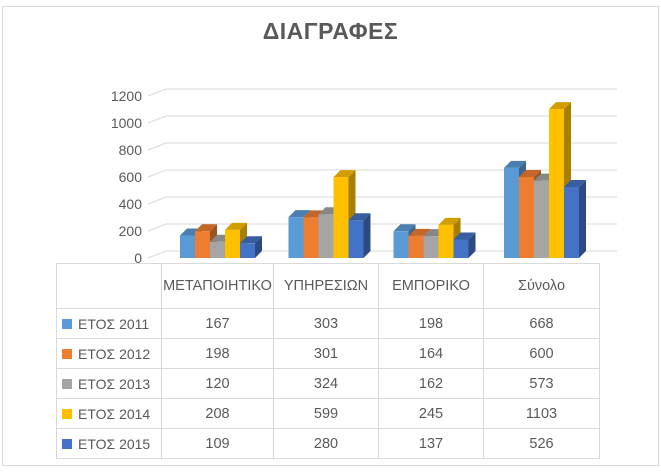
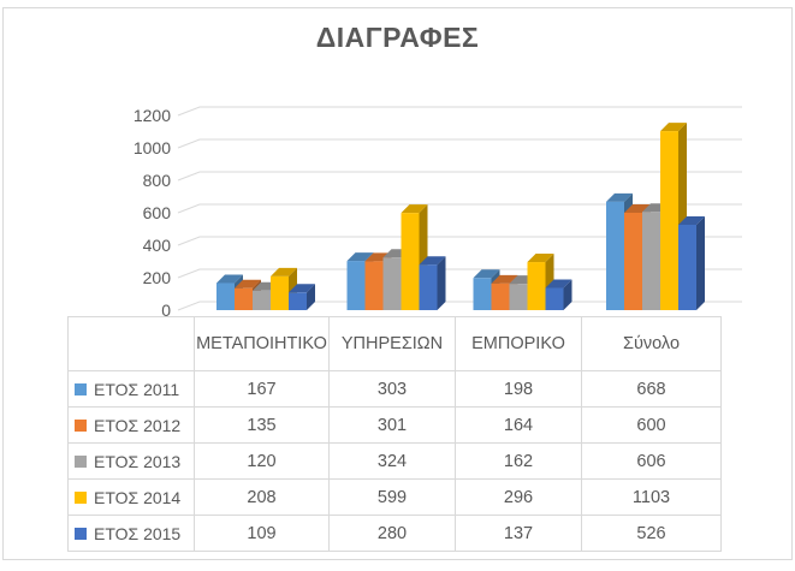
ΕΤΟΣ 2012/ΜΕΤΑΠΟΙΗΤΙΚΟ: 198 -> 135
ΕΤΟΣ 2014/ΕΜΠΟΡΙΚΟ: 245 -> 296
ΕΤΟΣ 2013/Σύνολο: 573 -> 606
